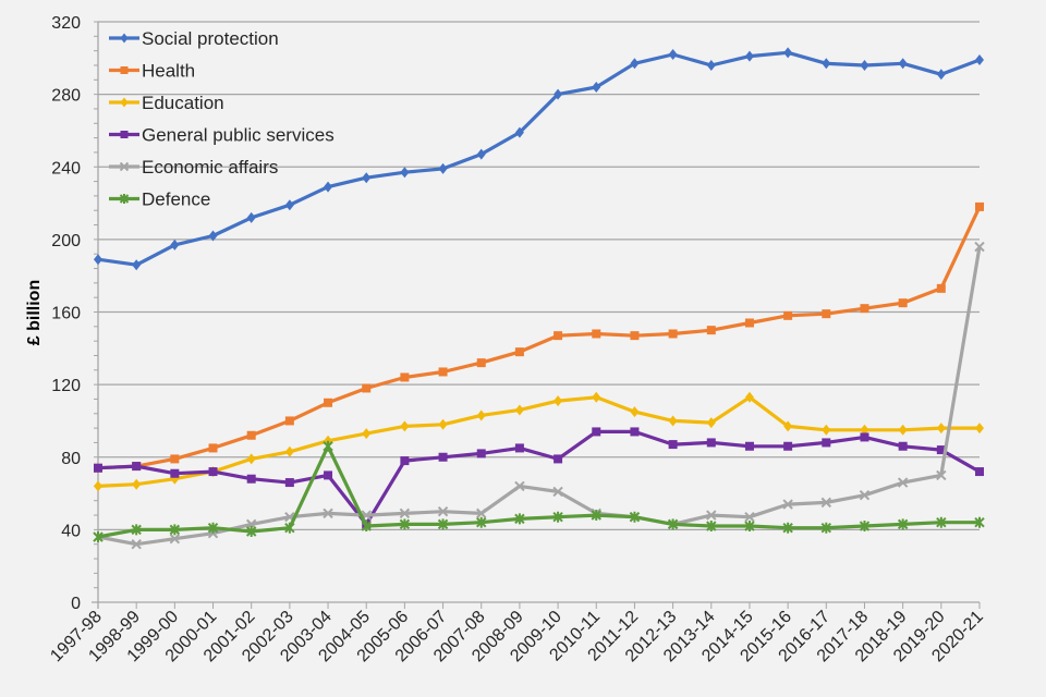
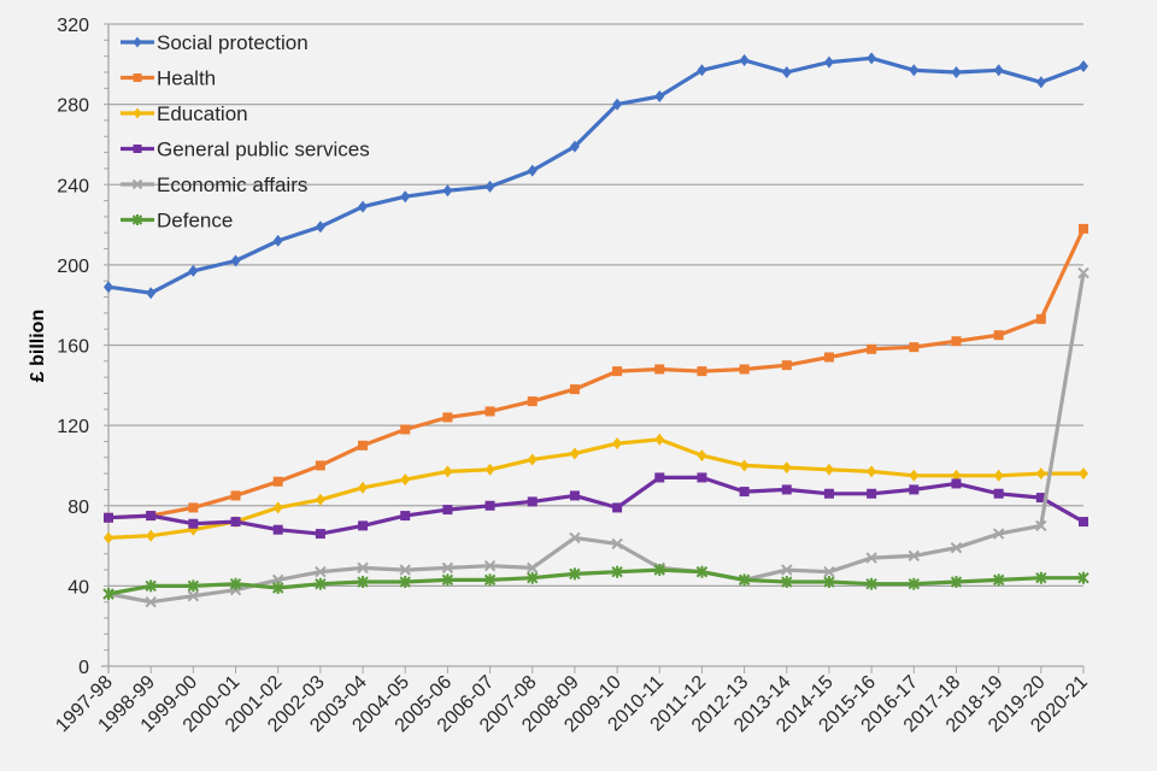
Defence/2003-04: 86 -> 42
General public services/2004-05: 43 -> 75
Education/2014-15: 113 -> 98
